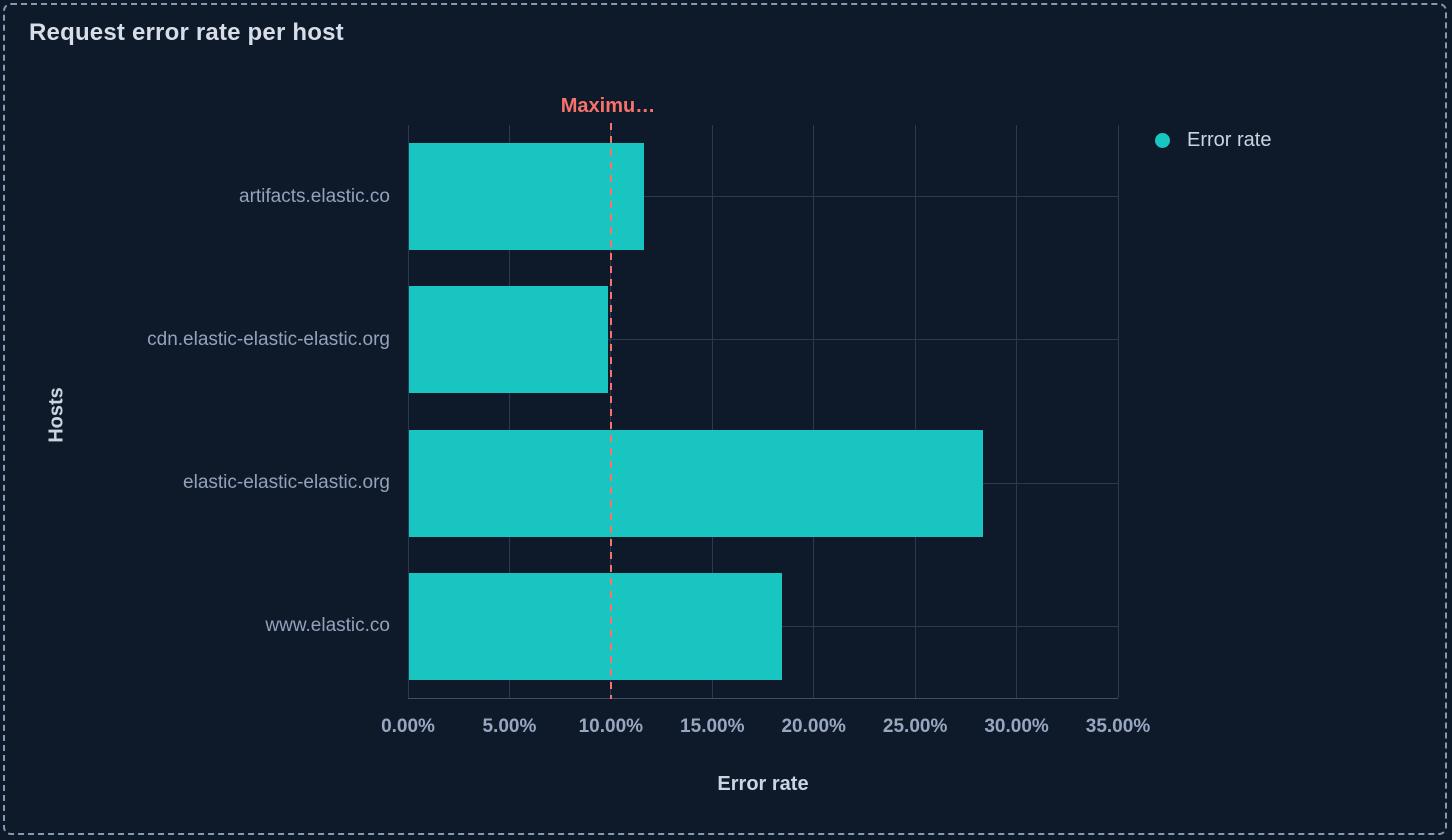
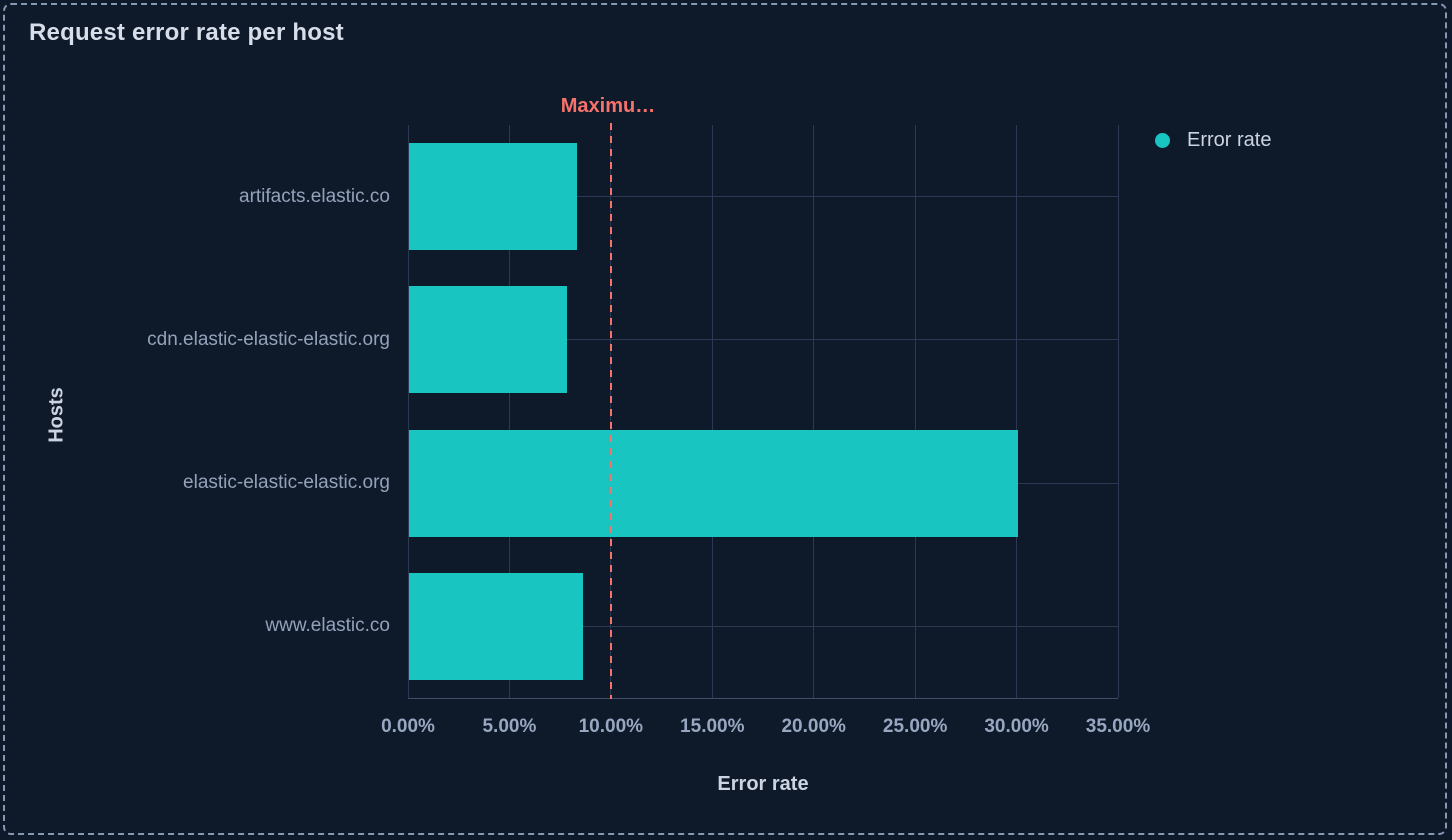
artifacts.elastic.co: 11.6% -> 8.3%
cdn.elastic-elastic-elastic.org: 9.8% -> 7.8%
elastic-elastic-elastic.org: 28.3% -> 30.0%
www.elastic.co: 18.4% -> 8.6%
